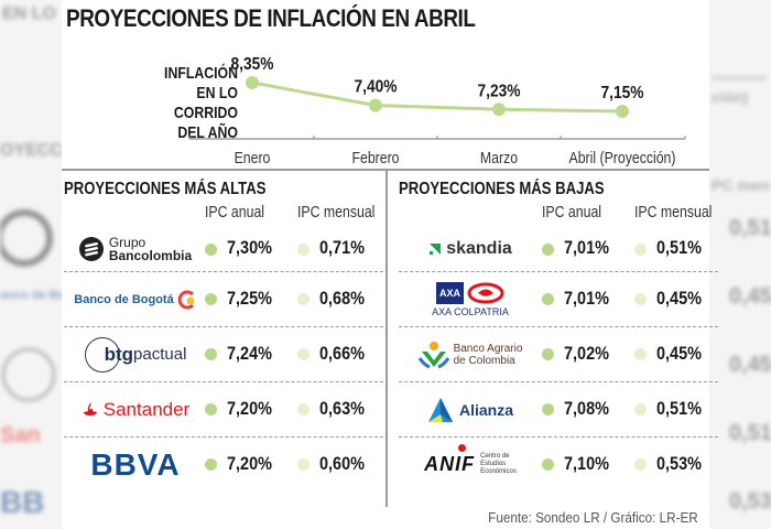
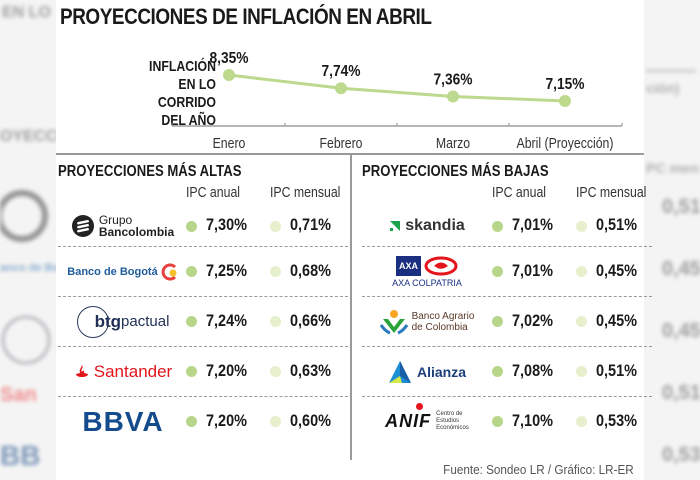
Febrero: 7,40% -> 7,74%
Marzo: 7,23% -> 7,36%
